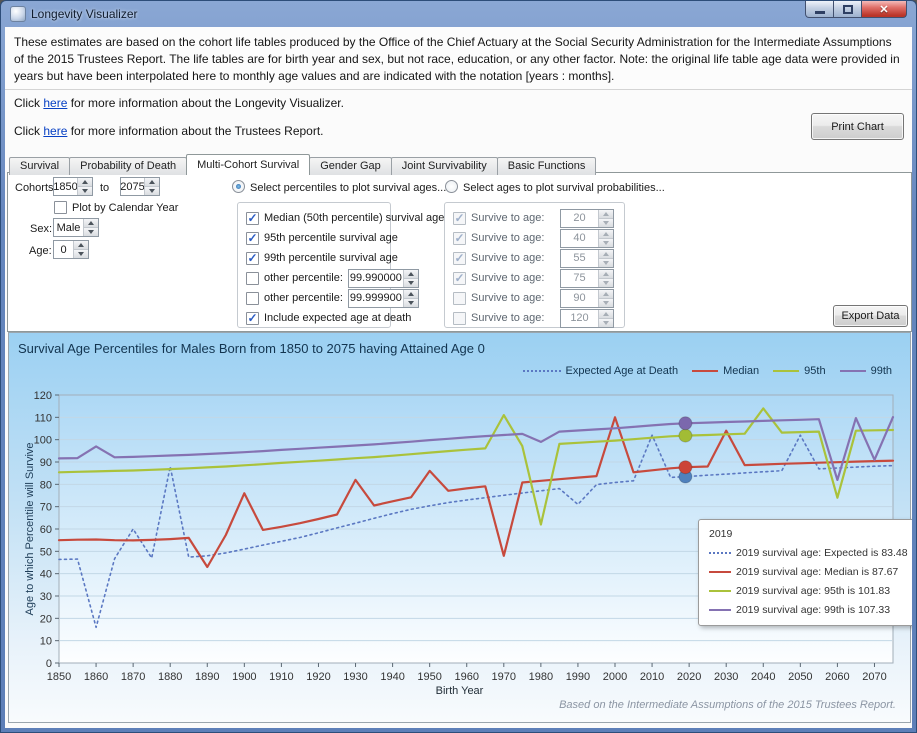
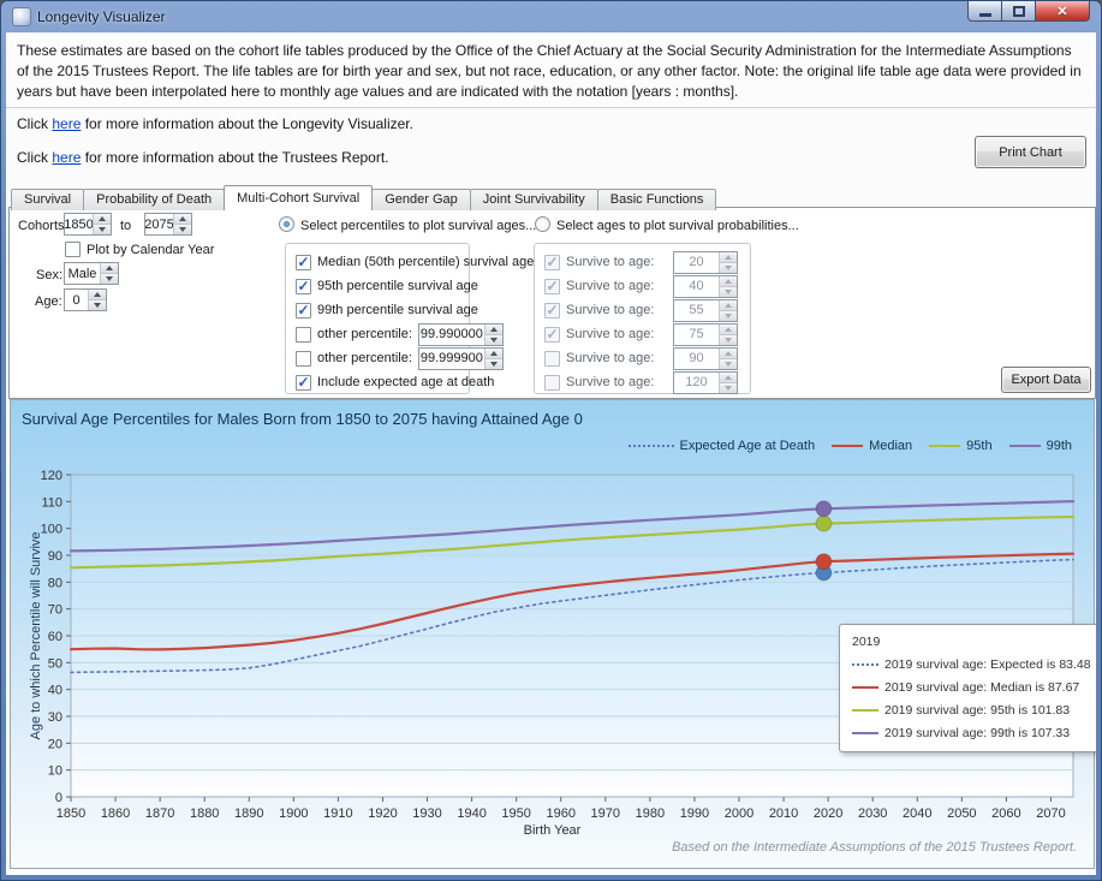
Expected Age at Death/1860: 16 -> 47
99th/1860: 97 -> 92
Expected Age at Death/1870: 60 -> 47
Expected Age at Death/1880: 88 -> 47
Median/1890: 43 -> 57
Median/1900: 76 -> 58
Median/1930: 82 -> 68
Median/1950: 86 -> 76
Median/1970: 48 -> 80
95th/1970: 111 -> 97
95th/1980: 62 -> 98
99th/1980: 99 -> 103
Expected Age at Death/1990: 71 -> 79
Median/2000: 110 -> 84
Expected Age at Death/2010: 102 -> 82
Median/2030: 104 -> 88
95th/2040: 114 -> 103
Expected Age at Death/2050: 102 -> 86
95th/2060: 74 -> 104
99th/2060: 82 -> 109
99th/2070: 91 -> 110
